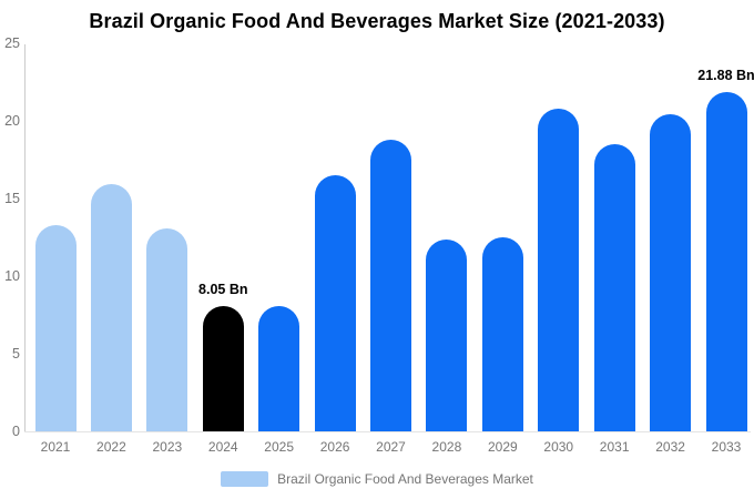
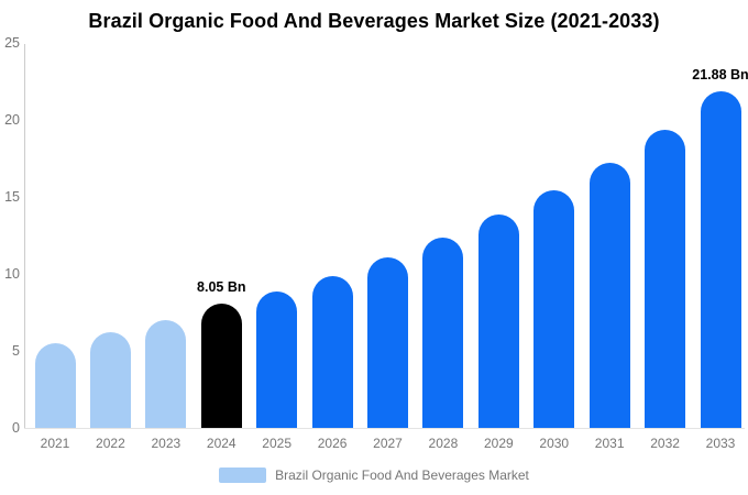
2021: 13.3 -> 5.5
2022: 15.9 -> 6.2
2023: 13.1 -> 7.0
2025: 8.1 -> 8.8
2026: 16.5 -> 9.8
2027: 18.8 -> 11.1
2029: 12.5 -> 13.8
2030: 20.8 -> 15.4
2031: 18.5 -> 17.2
2032: 20.4 -> 19.4
